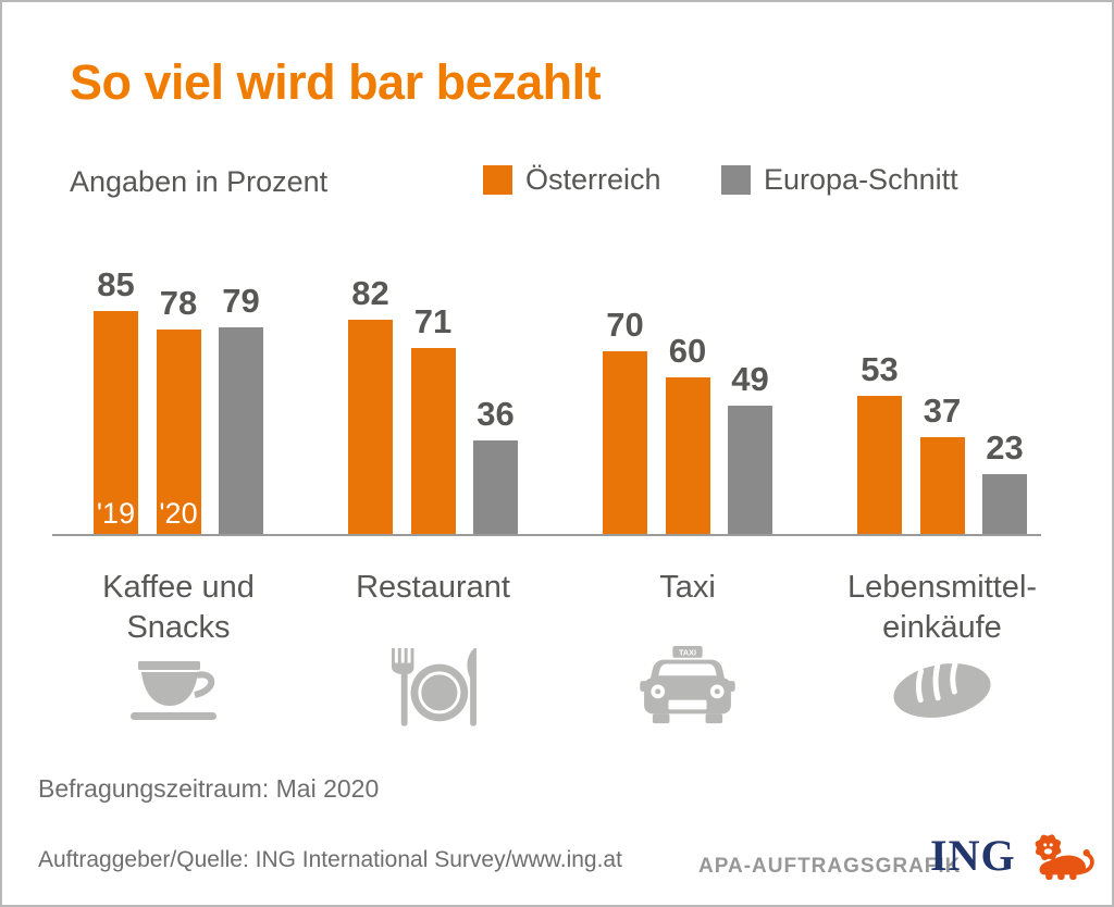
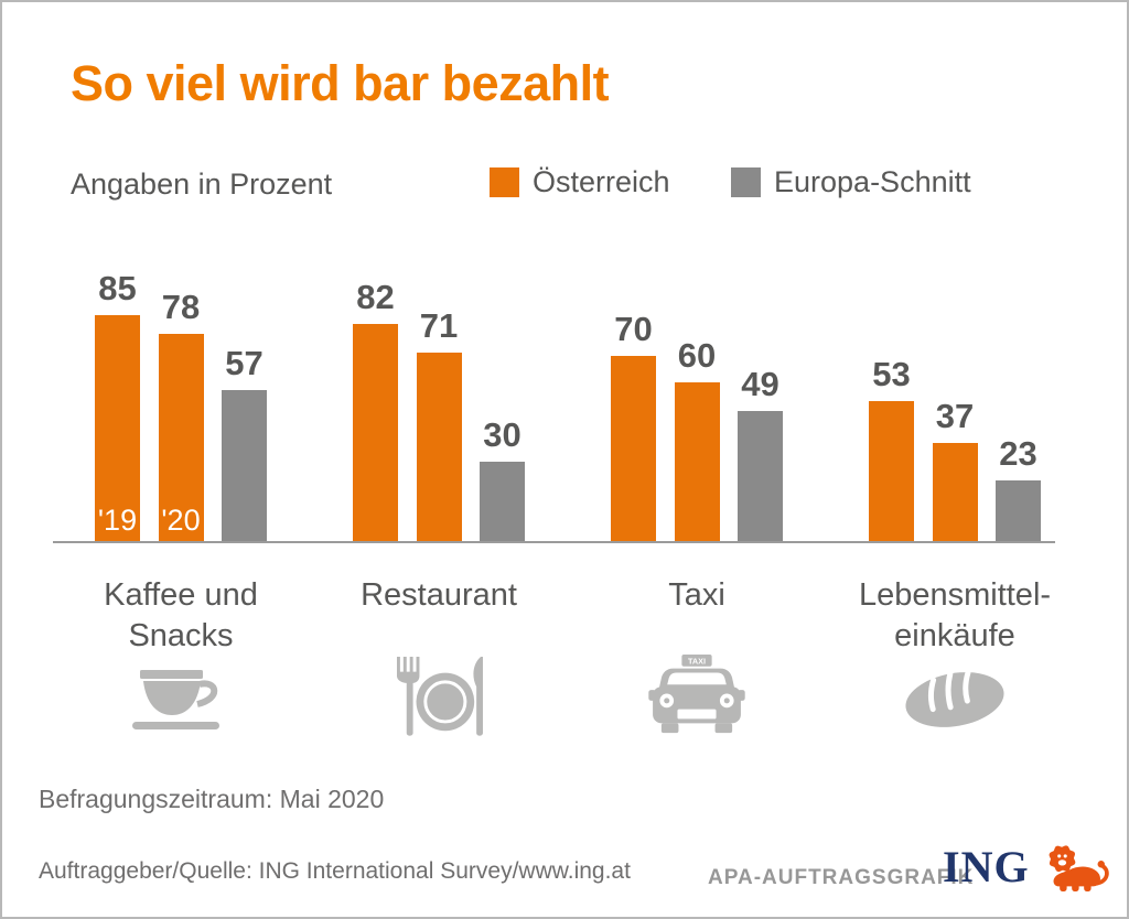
Europa-Schnitt/Kaffee und Snacks: 79 -> 57
Europa-Schnitt/Restaurant: 36 -> 30
